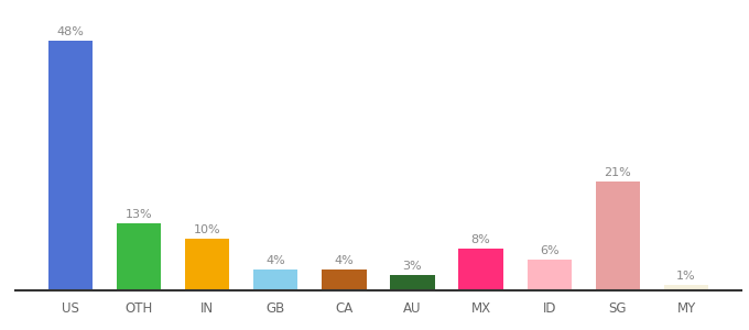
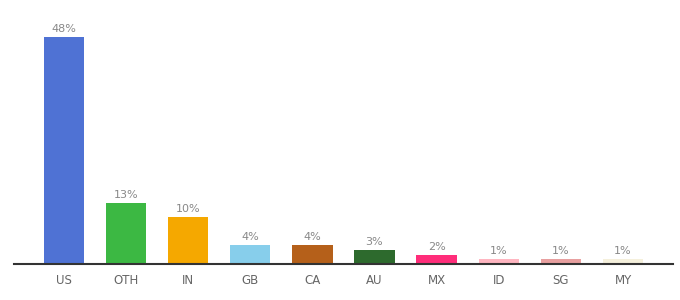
MX: 8% -> 2%
ID: 6% -> 1%
SG: 21% -> 1%
